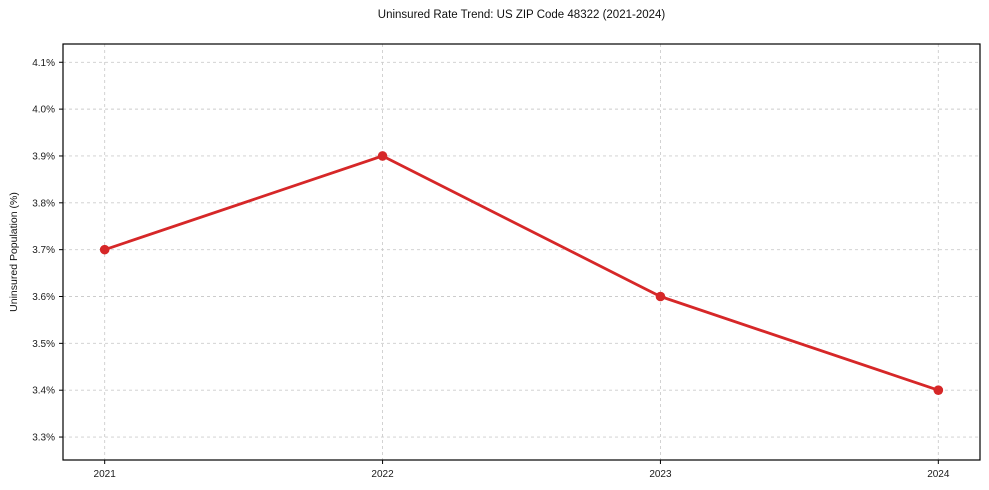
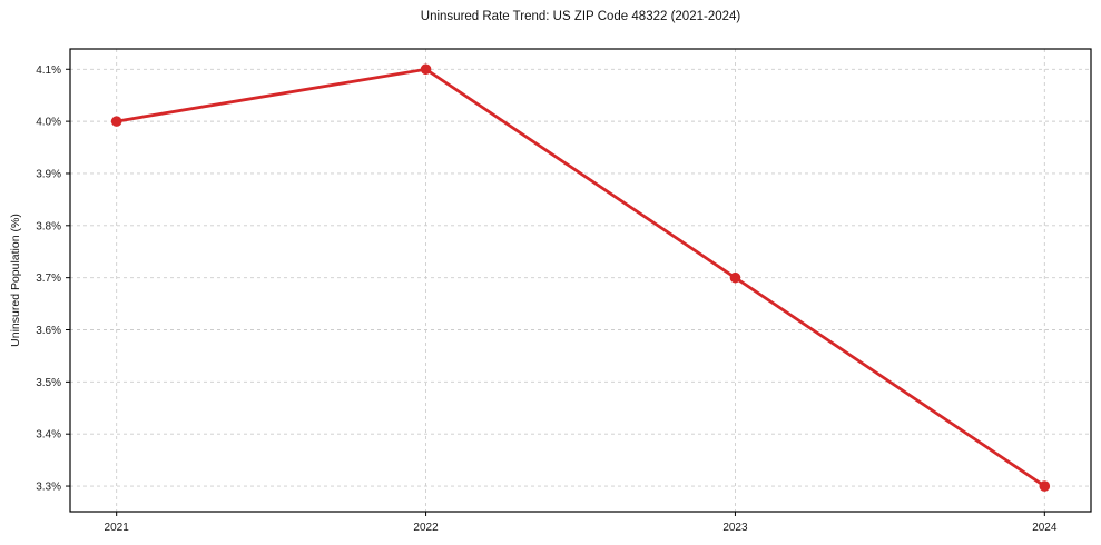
2021: 3.7% -> 4.0%
2022: 3.9% -> 4.1%
2023: 3.6% -> 3.7%
2024: 3.4% -> 3.3%
